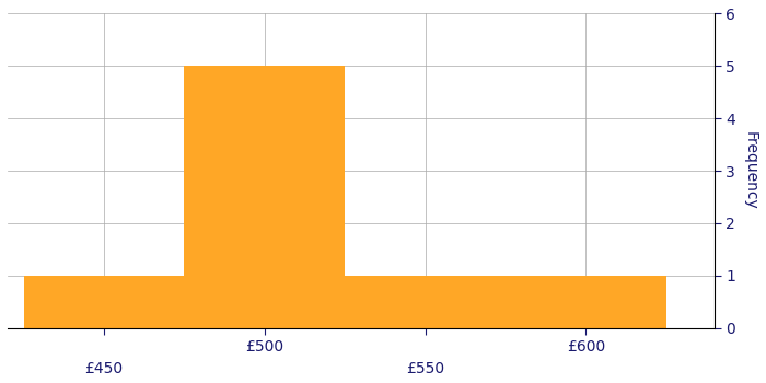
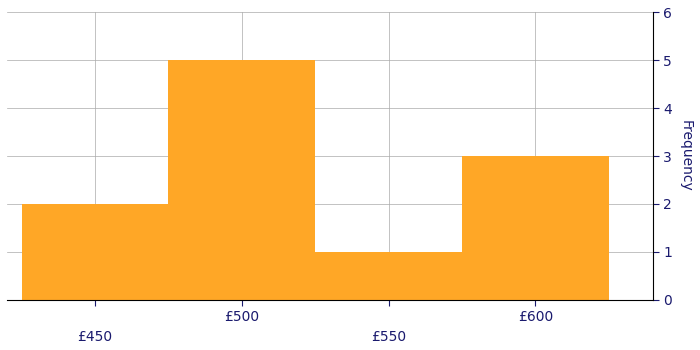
£450: 1 -> 2
£600: 1 -> 3
